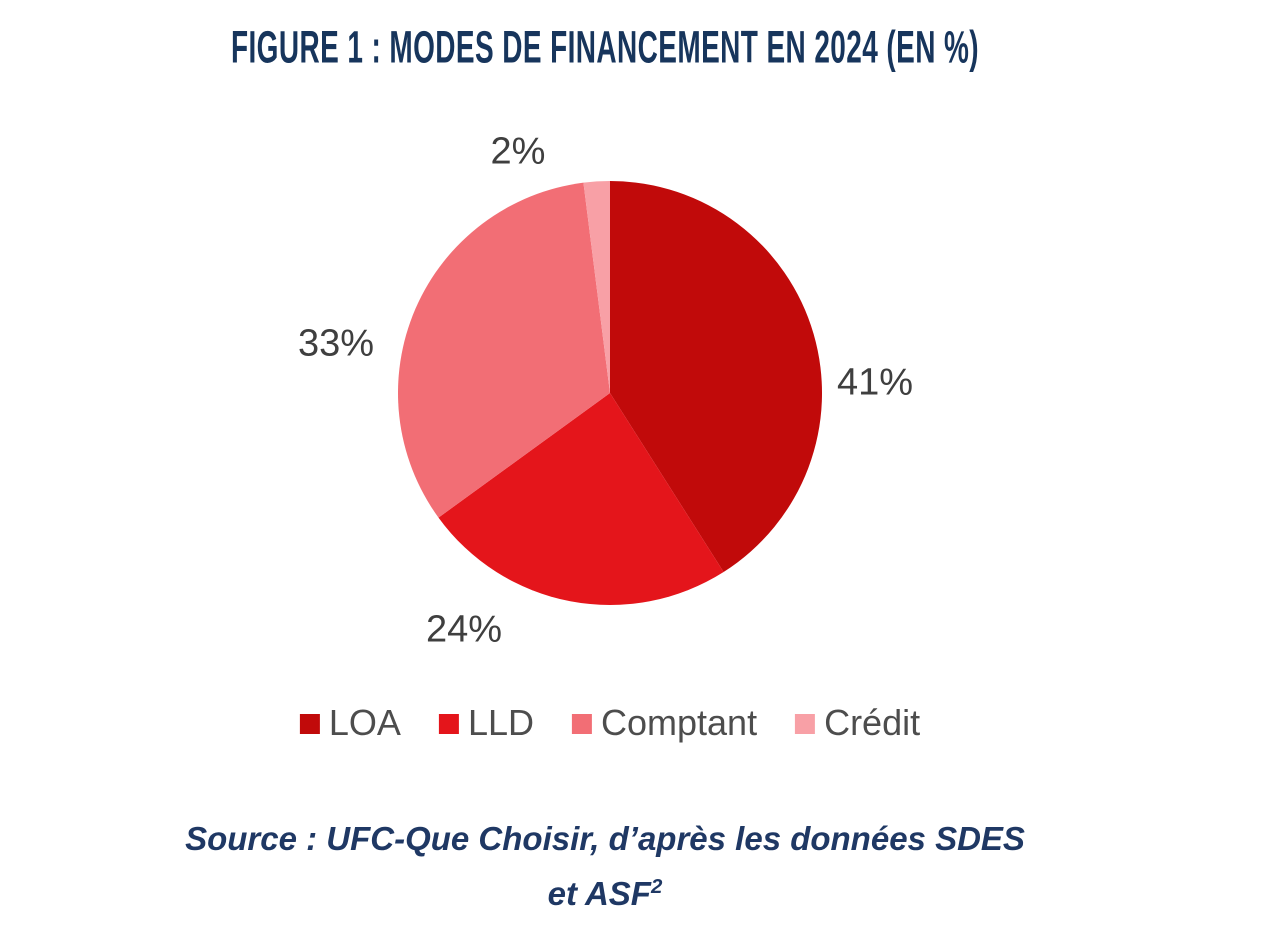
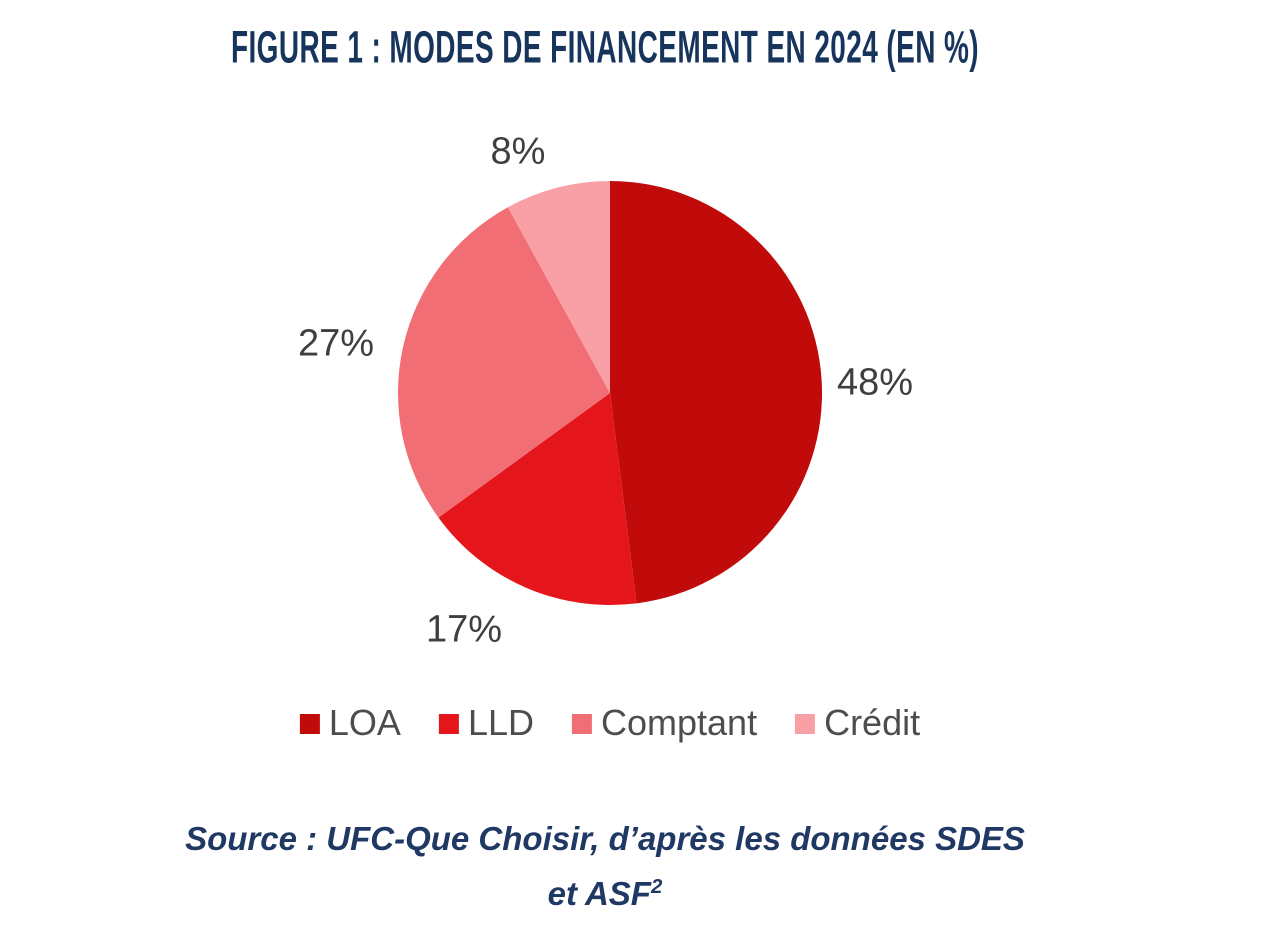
LOA: 41% -> 48%
LLD: 24% -> 17%
Comptant: 33% -> 27%
Crédit: 2% -> 8%
